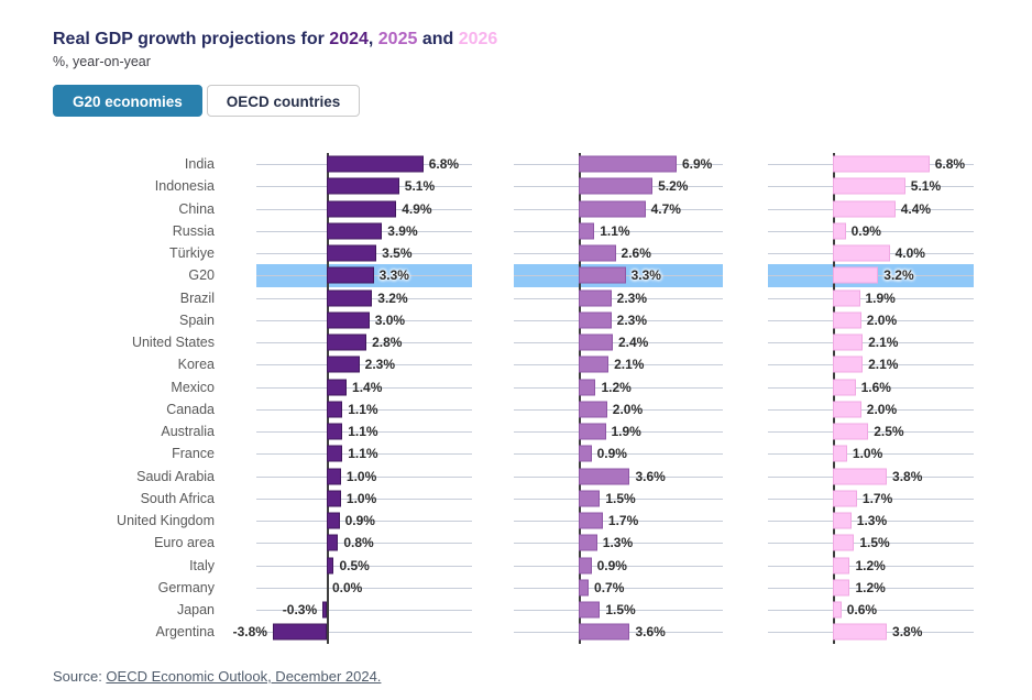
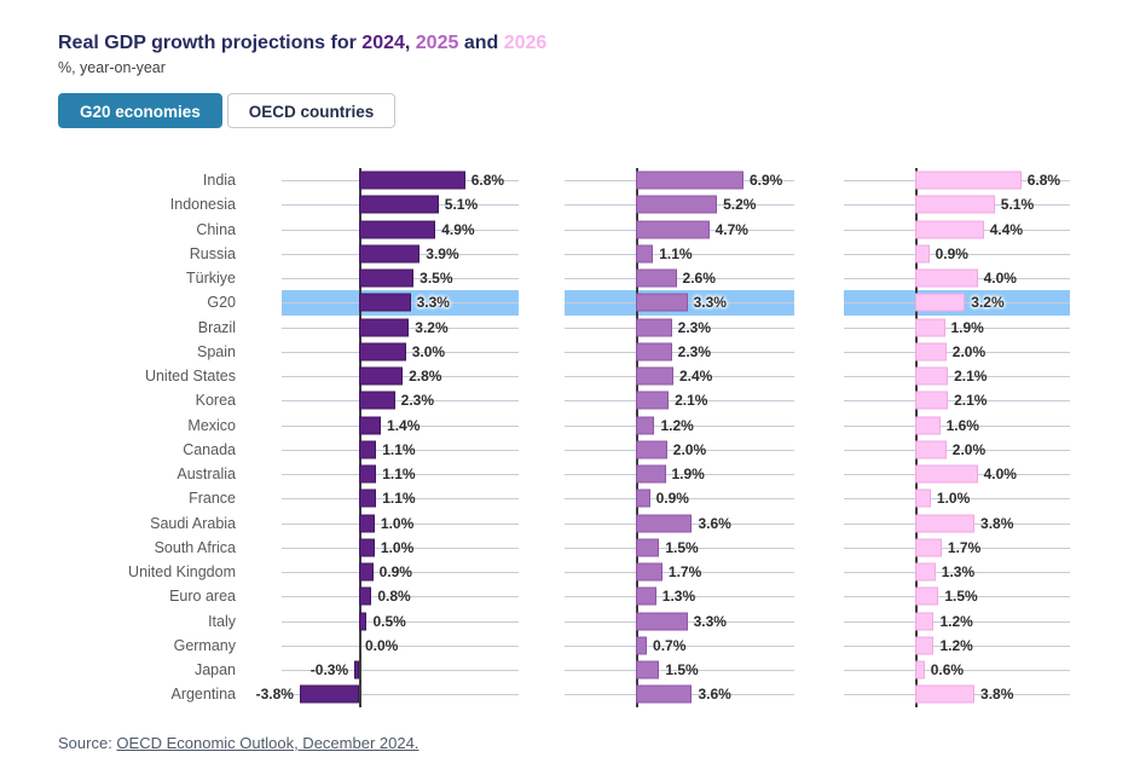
2026/Australia: 2.5% -> 4.0%
2025/Italy: 0.9% -> 3.3%
